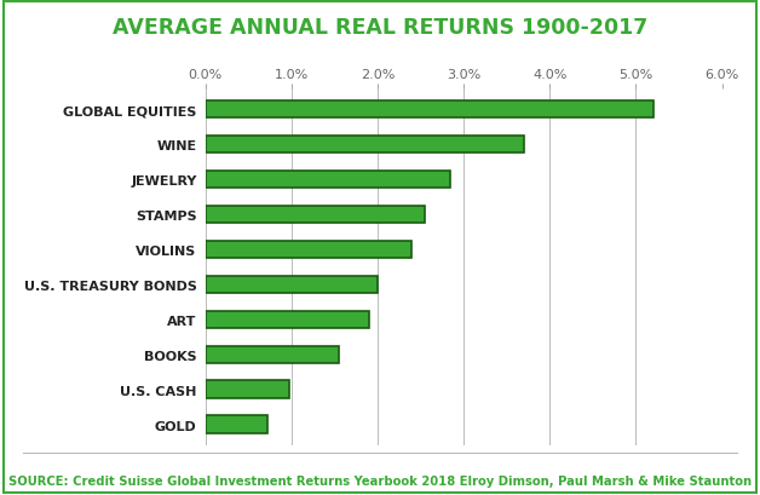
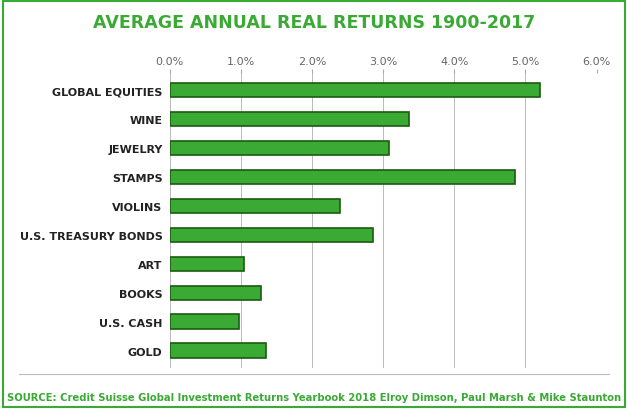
WINE: 3.70% -> 3.36%
JEWELRY: 2.85% -> 3.08%
STAMPS: 2.55% -> 4.86%
U.S. TREASURY BONDS: 2.00% -> 2.86%
ART: 1.90% -> 1.04%
BOOKS: 1.55% -> 1.28%
GOLD: 0.72% -> 1.36%
